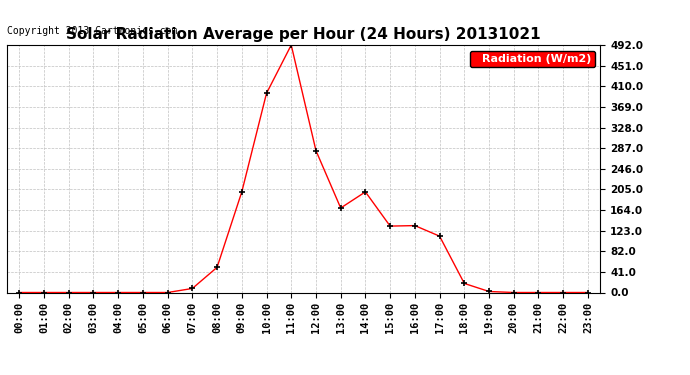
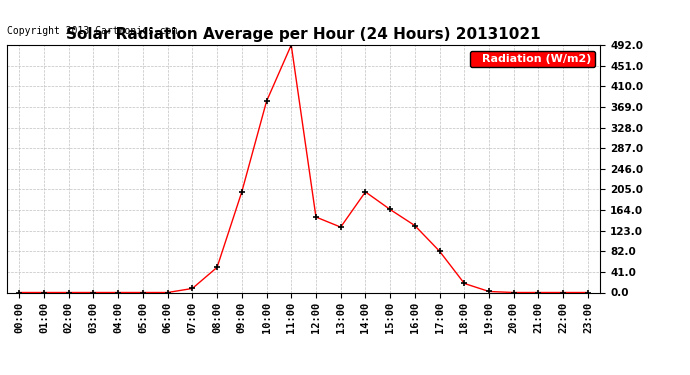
10:00: 396 -> 380
12:00: 282 -> 150
13:00: 168 -> 130
15:00: 132 -> 165
17:00: 112 -> 82
